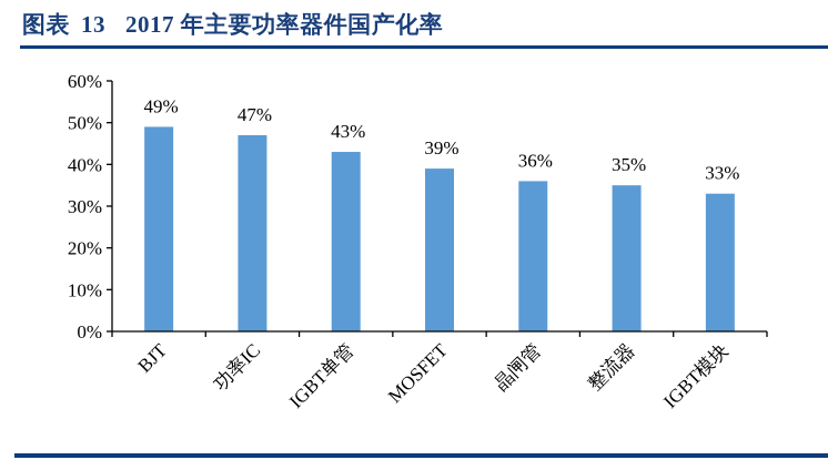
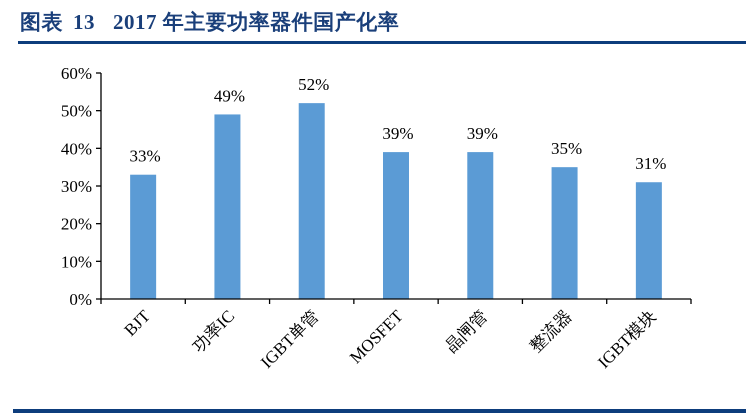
BJT: 49% -> 33%
功率IC: 47% -> 49%
IGBT单管: 43% -> 52%
晶闸管: 36% -> 39%
IGBT模块: 33% -> 31%
